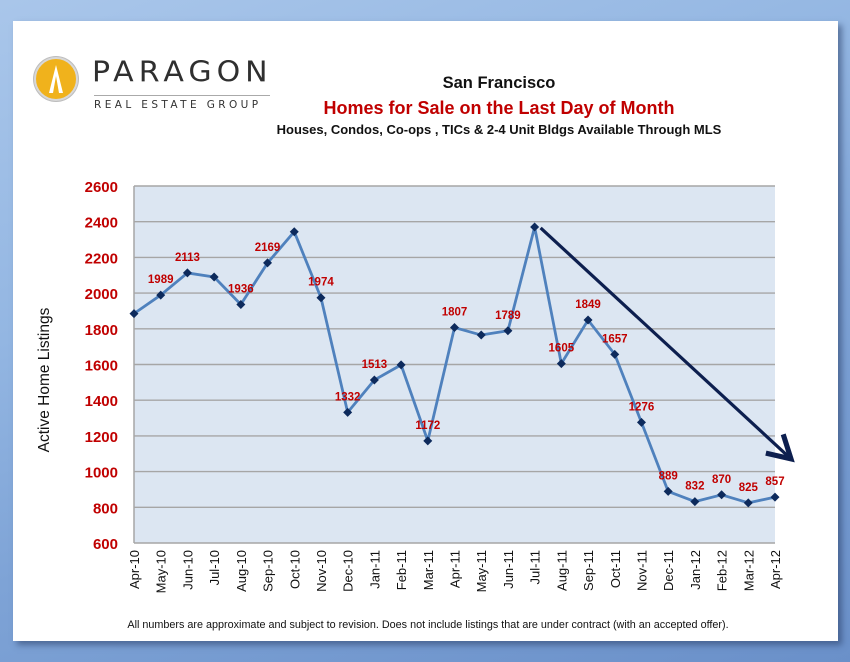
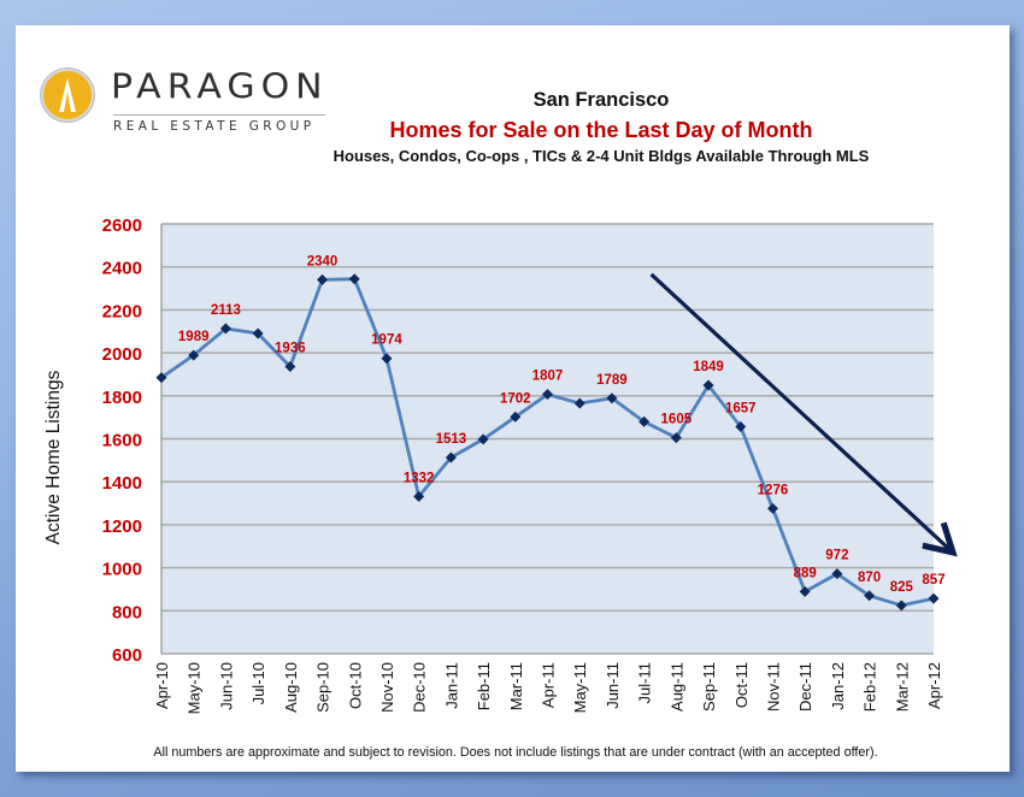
Sep-10: 2169 -> 2340
Mar-11: 1172 -> 1702
Jul-11: 2370 -> 1680
Jan-12: 832 -> 972
